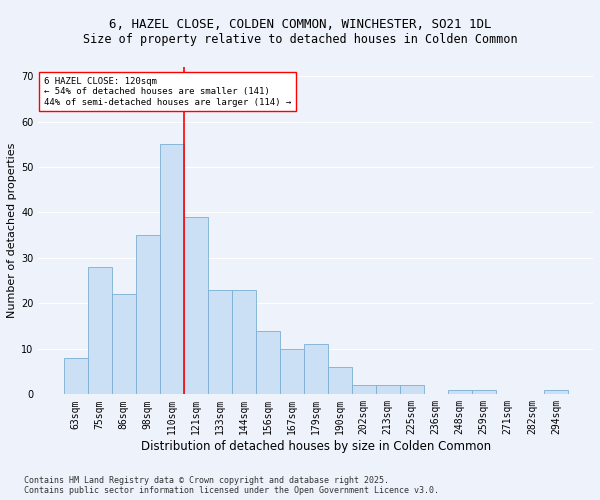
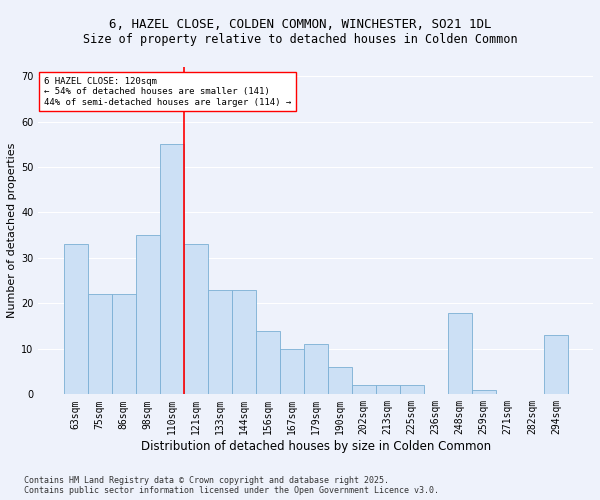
63sqm: 8 -> 33
75sqm: 28 -> 22
121sqm: 39 -> 33
248sqm: 1 -> 18
294sqm: 1 -> 13
